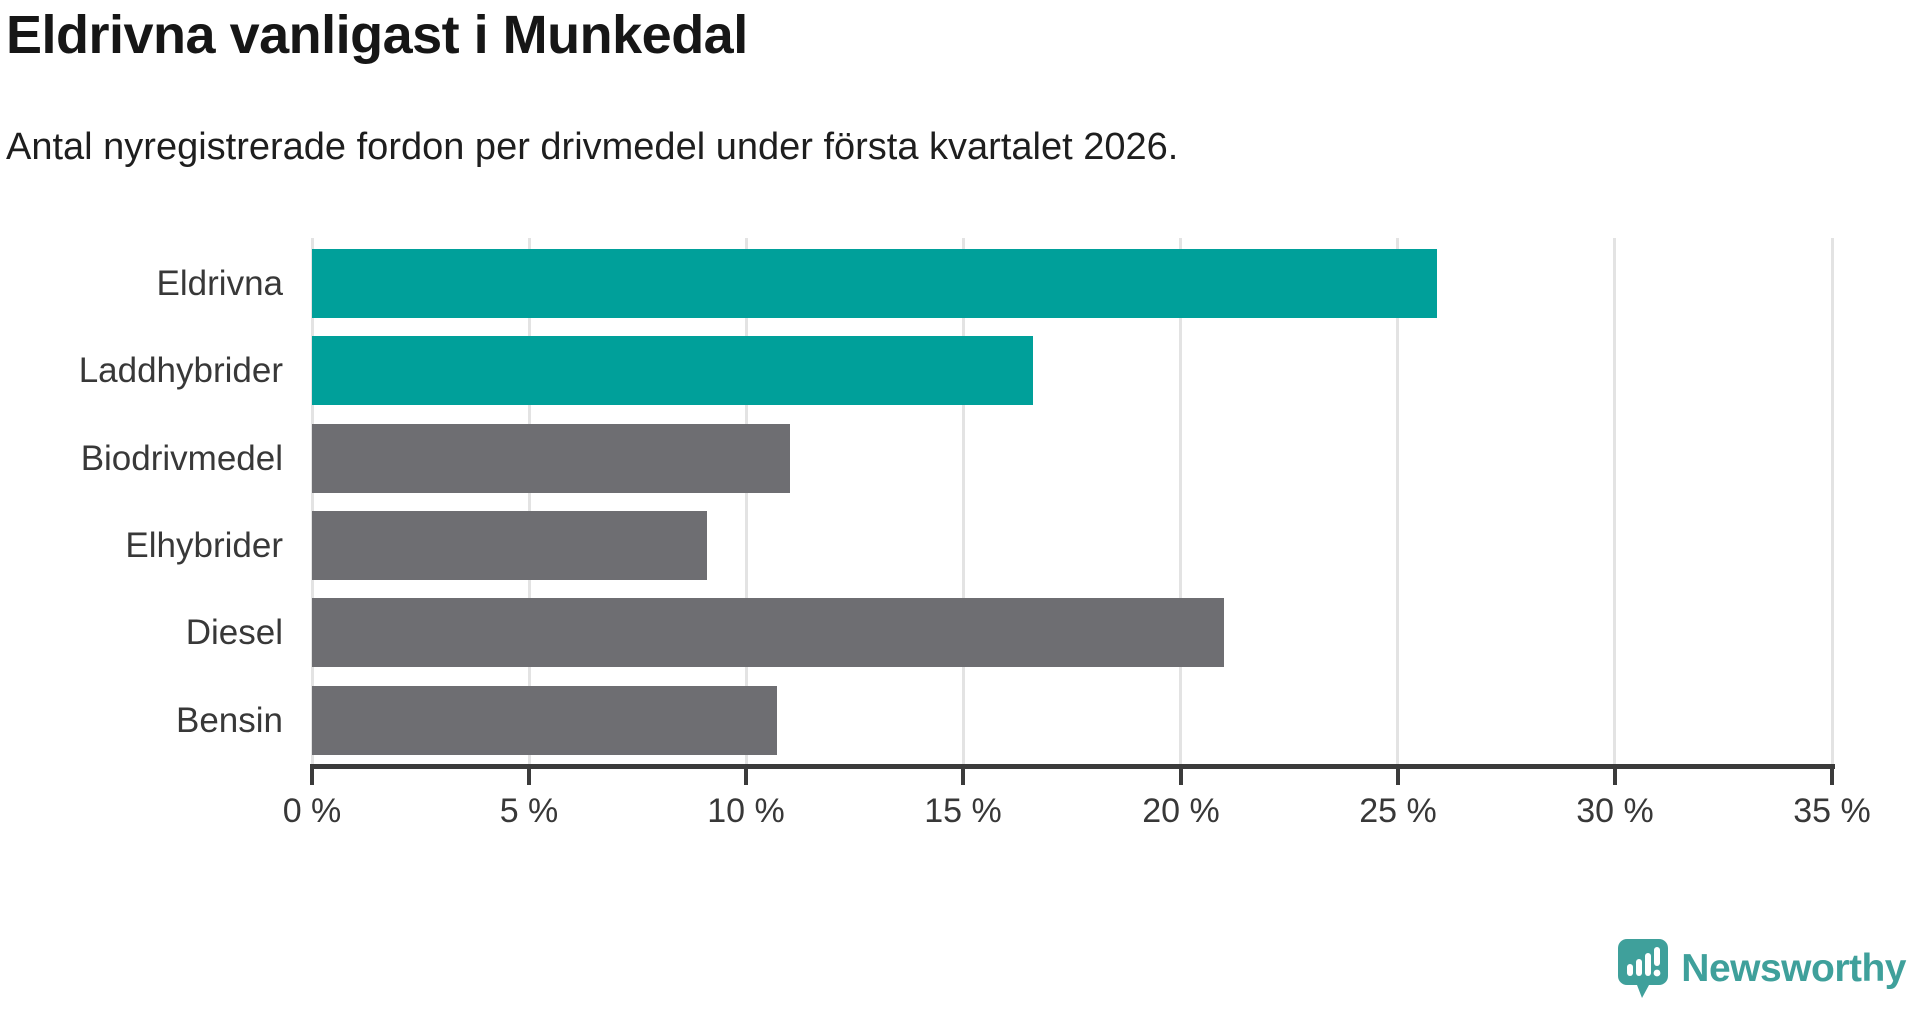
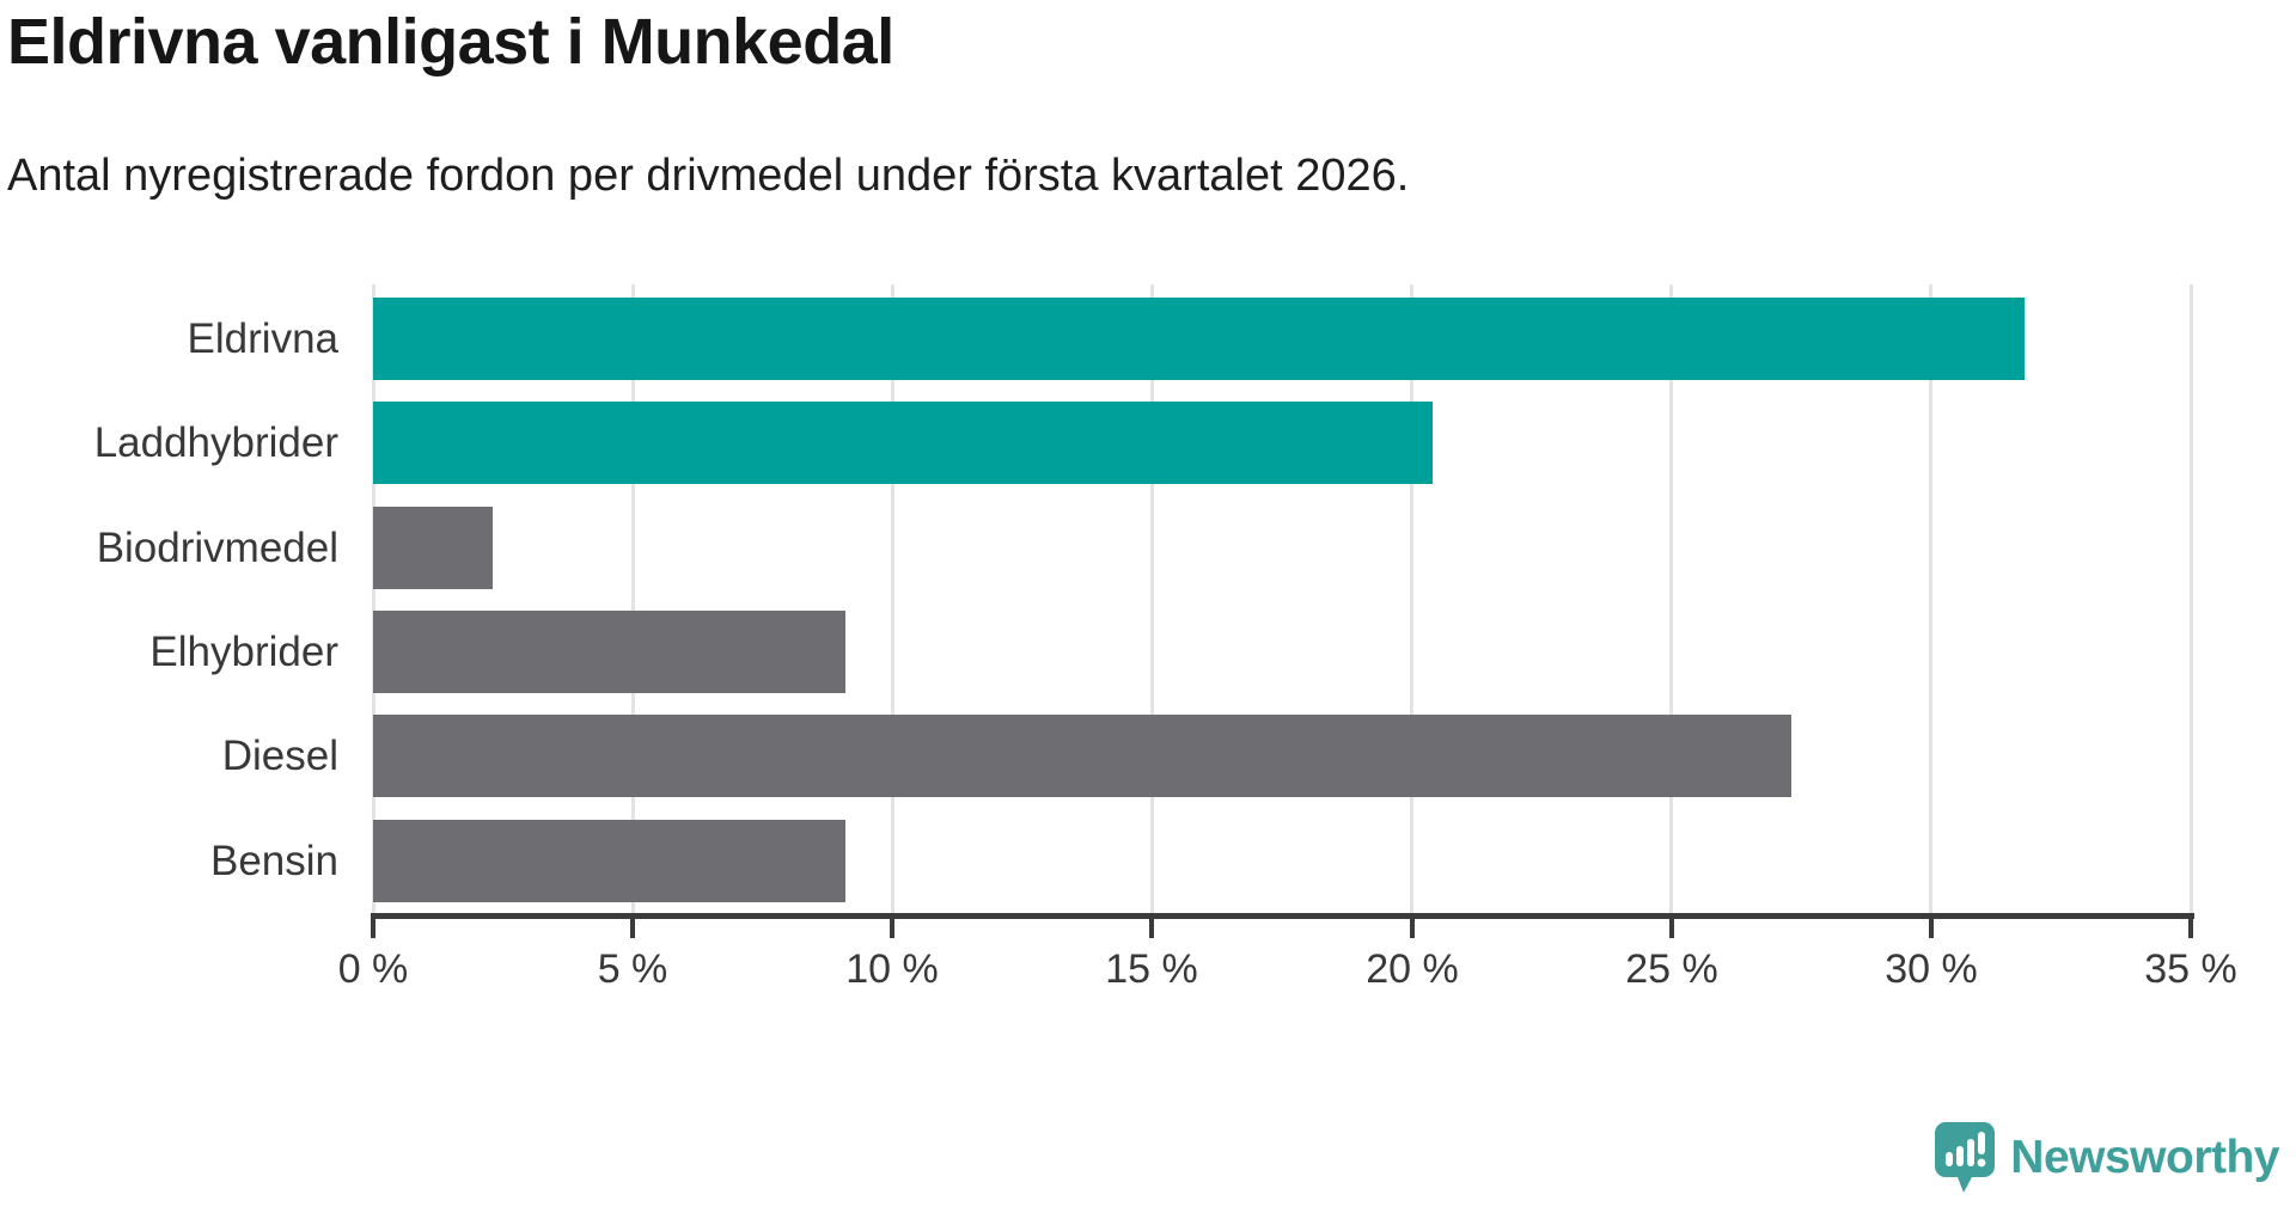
Eldrivna: 25.9% -> 31.8%
Laddhybrider: 16.6% -> 20.4%
Biodrivmedel: 11.0% -> 2.3%
Diesel: 21.0% -> 27.3%
Bensin: 10.7% -> 9.1%
